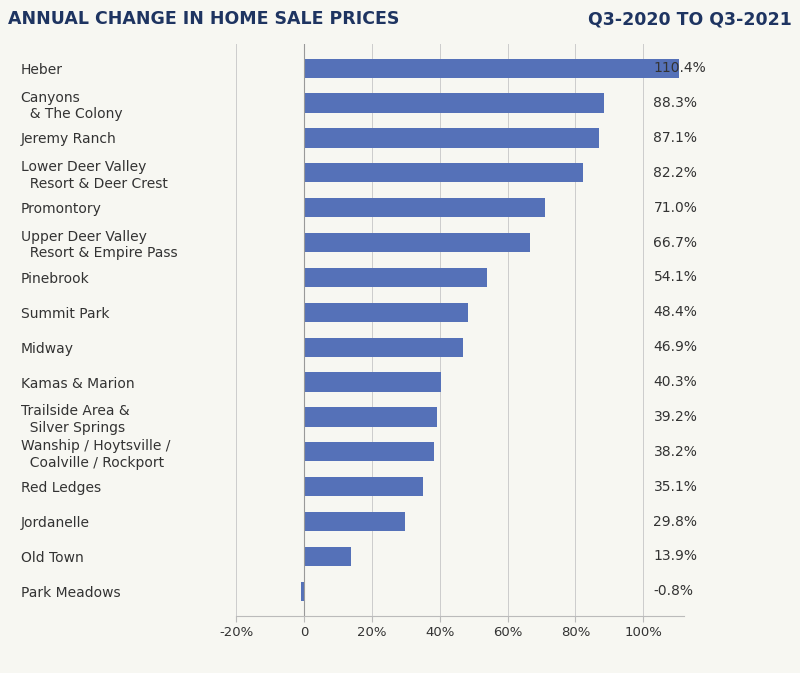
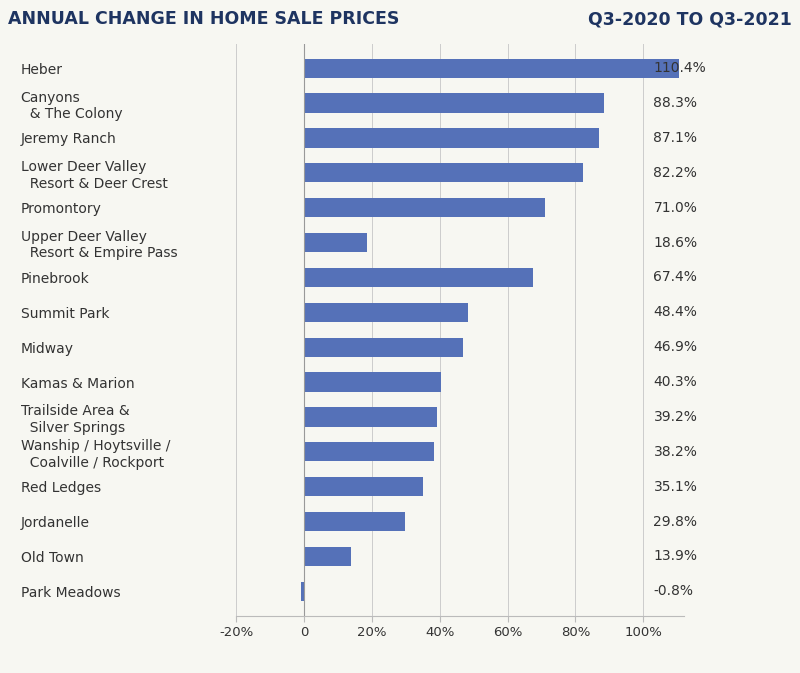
Upper Deer Valley Resort & Empire Pass: 66.7% -> 18.6%
Pinebrook: 54.1% -> 67.4%
